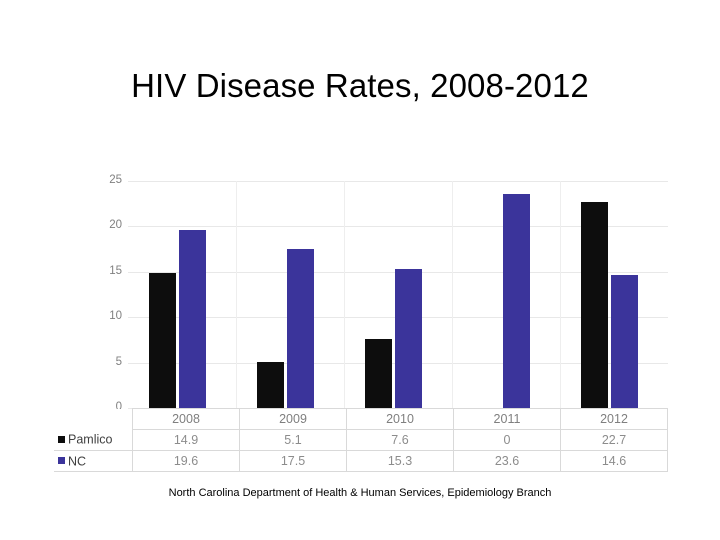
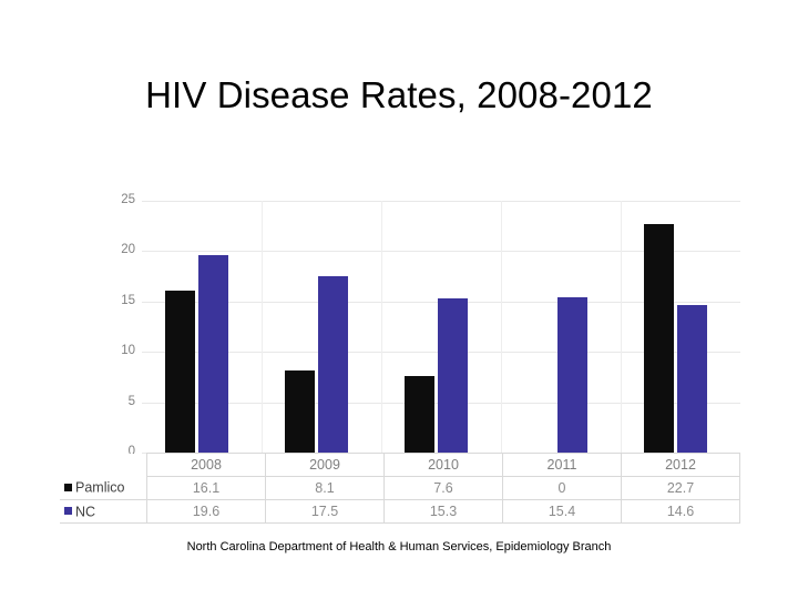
Pamlico/2008: 14.9 -> 16.1
Pamlico/2009: 5.1 -> 8.1
NC/2011: 23.6 -> 15.4
